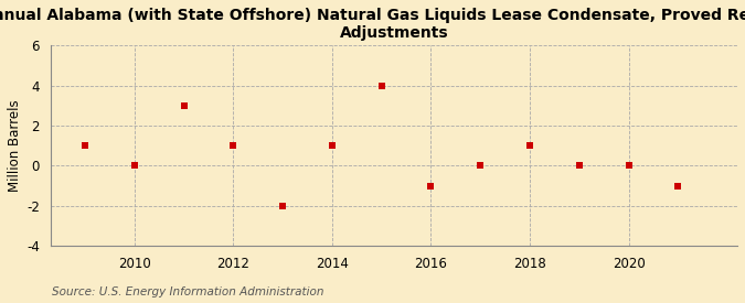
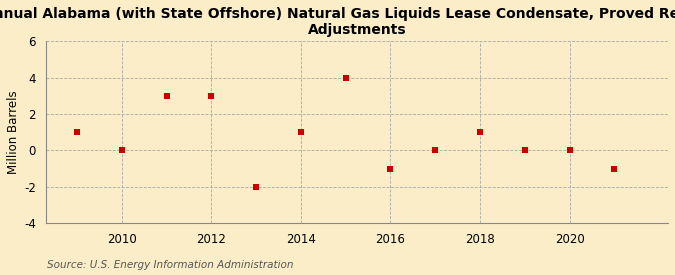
2012: 1 -> 3
